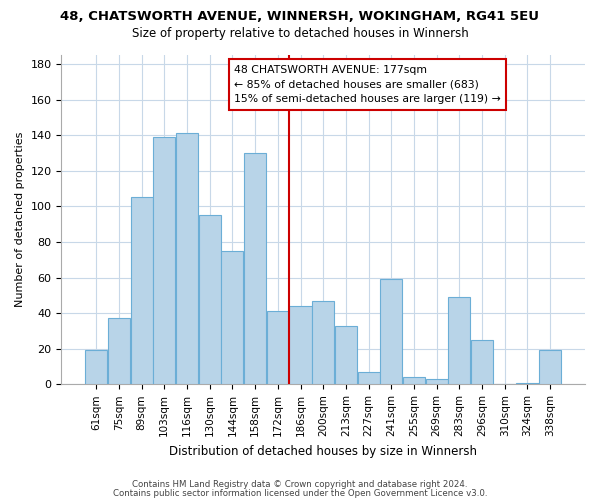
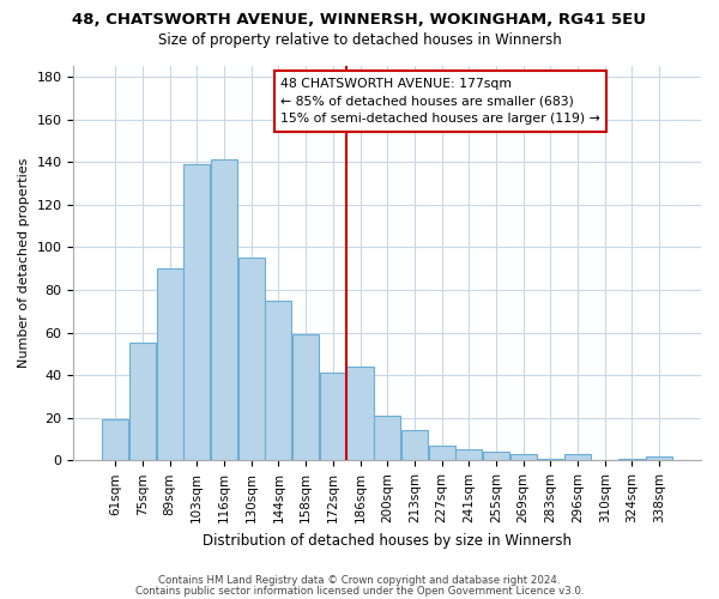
75sqm: 37 -> 55
89sqm: 105 -> 90
158sqm: 130 -> 59
200sqm: 47 -> 21
213sqm: 33 -> 14
241sqm: 59 -> 5
283sqm: 49 -> 1
296sqm: 25 -> 3
338sqm: 19 -> 2
